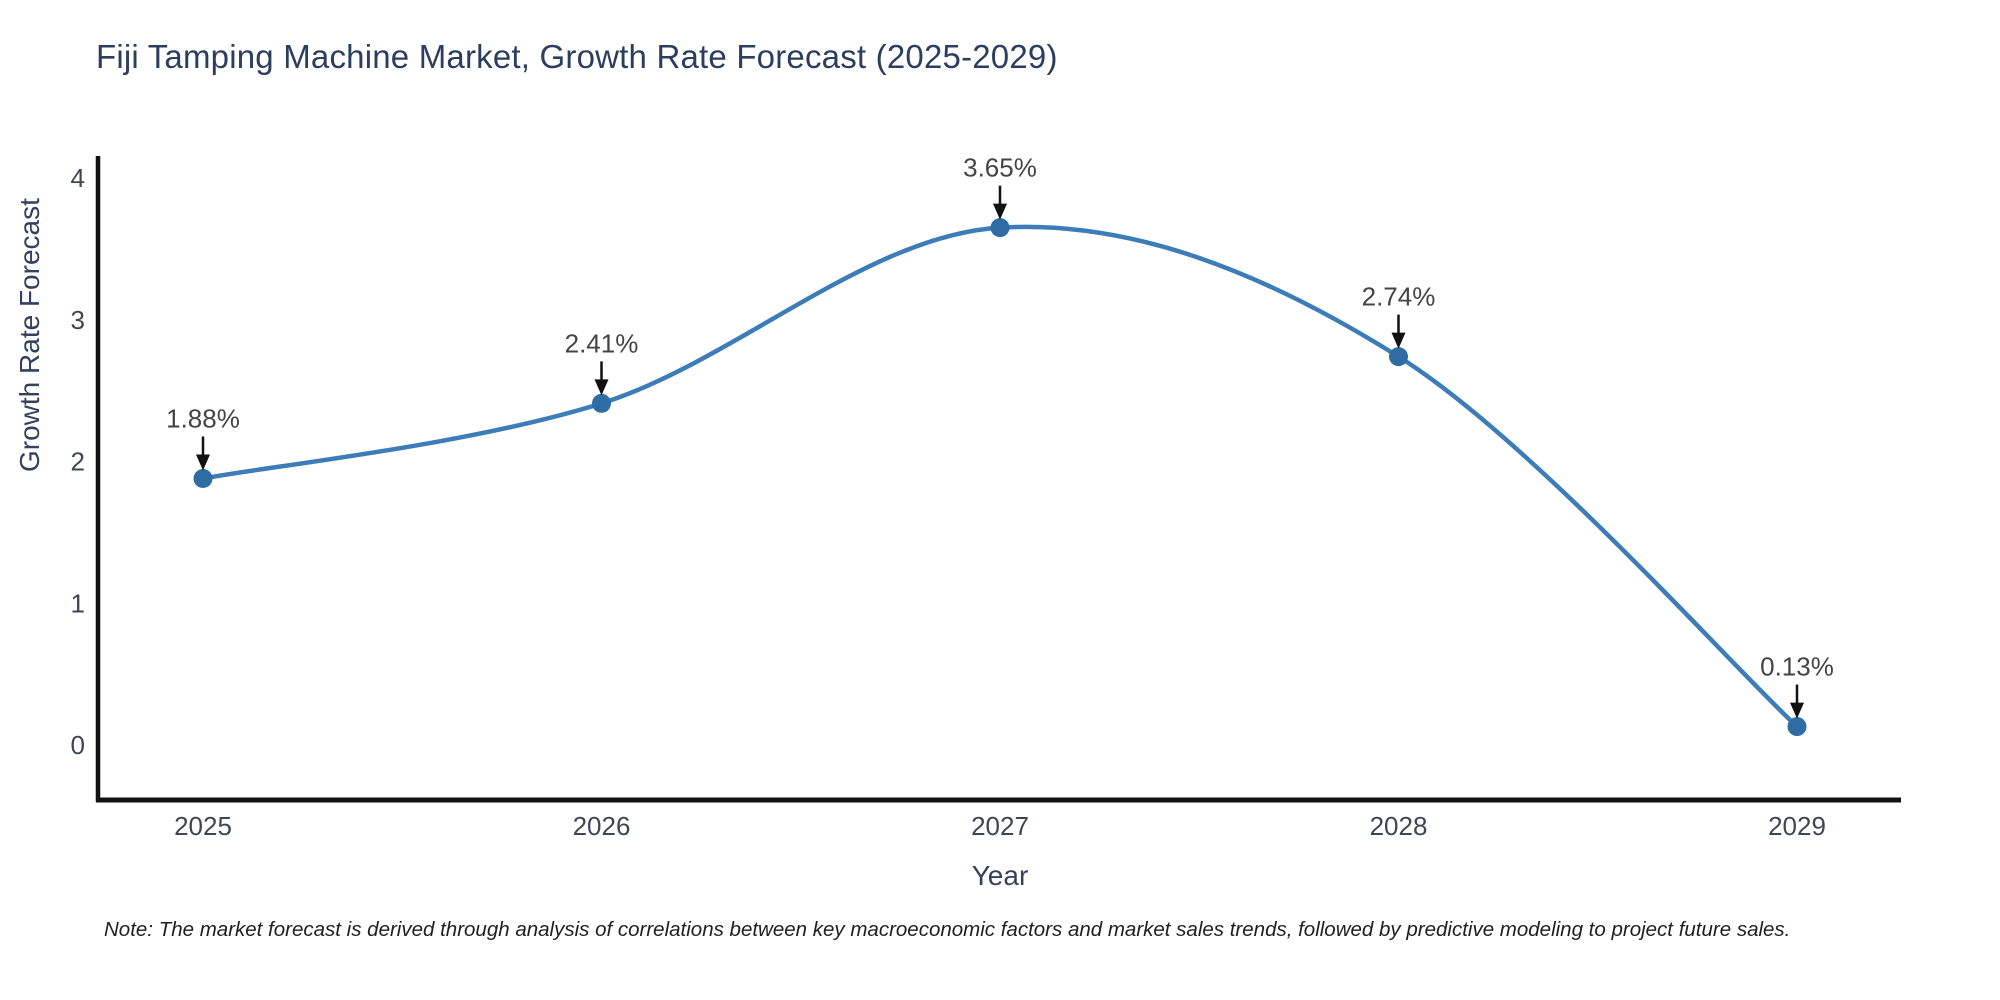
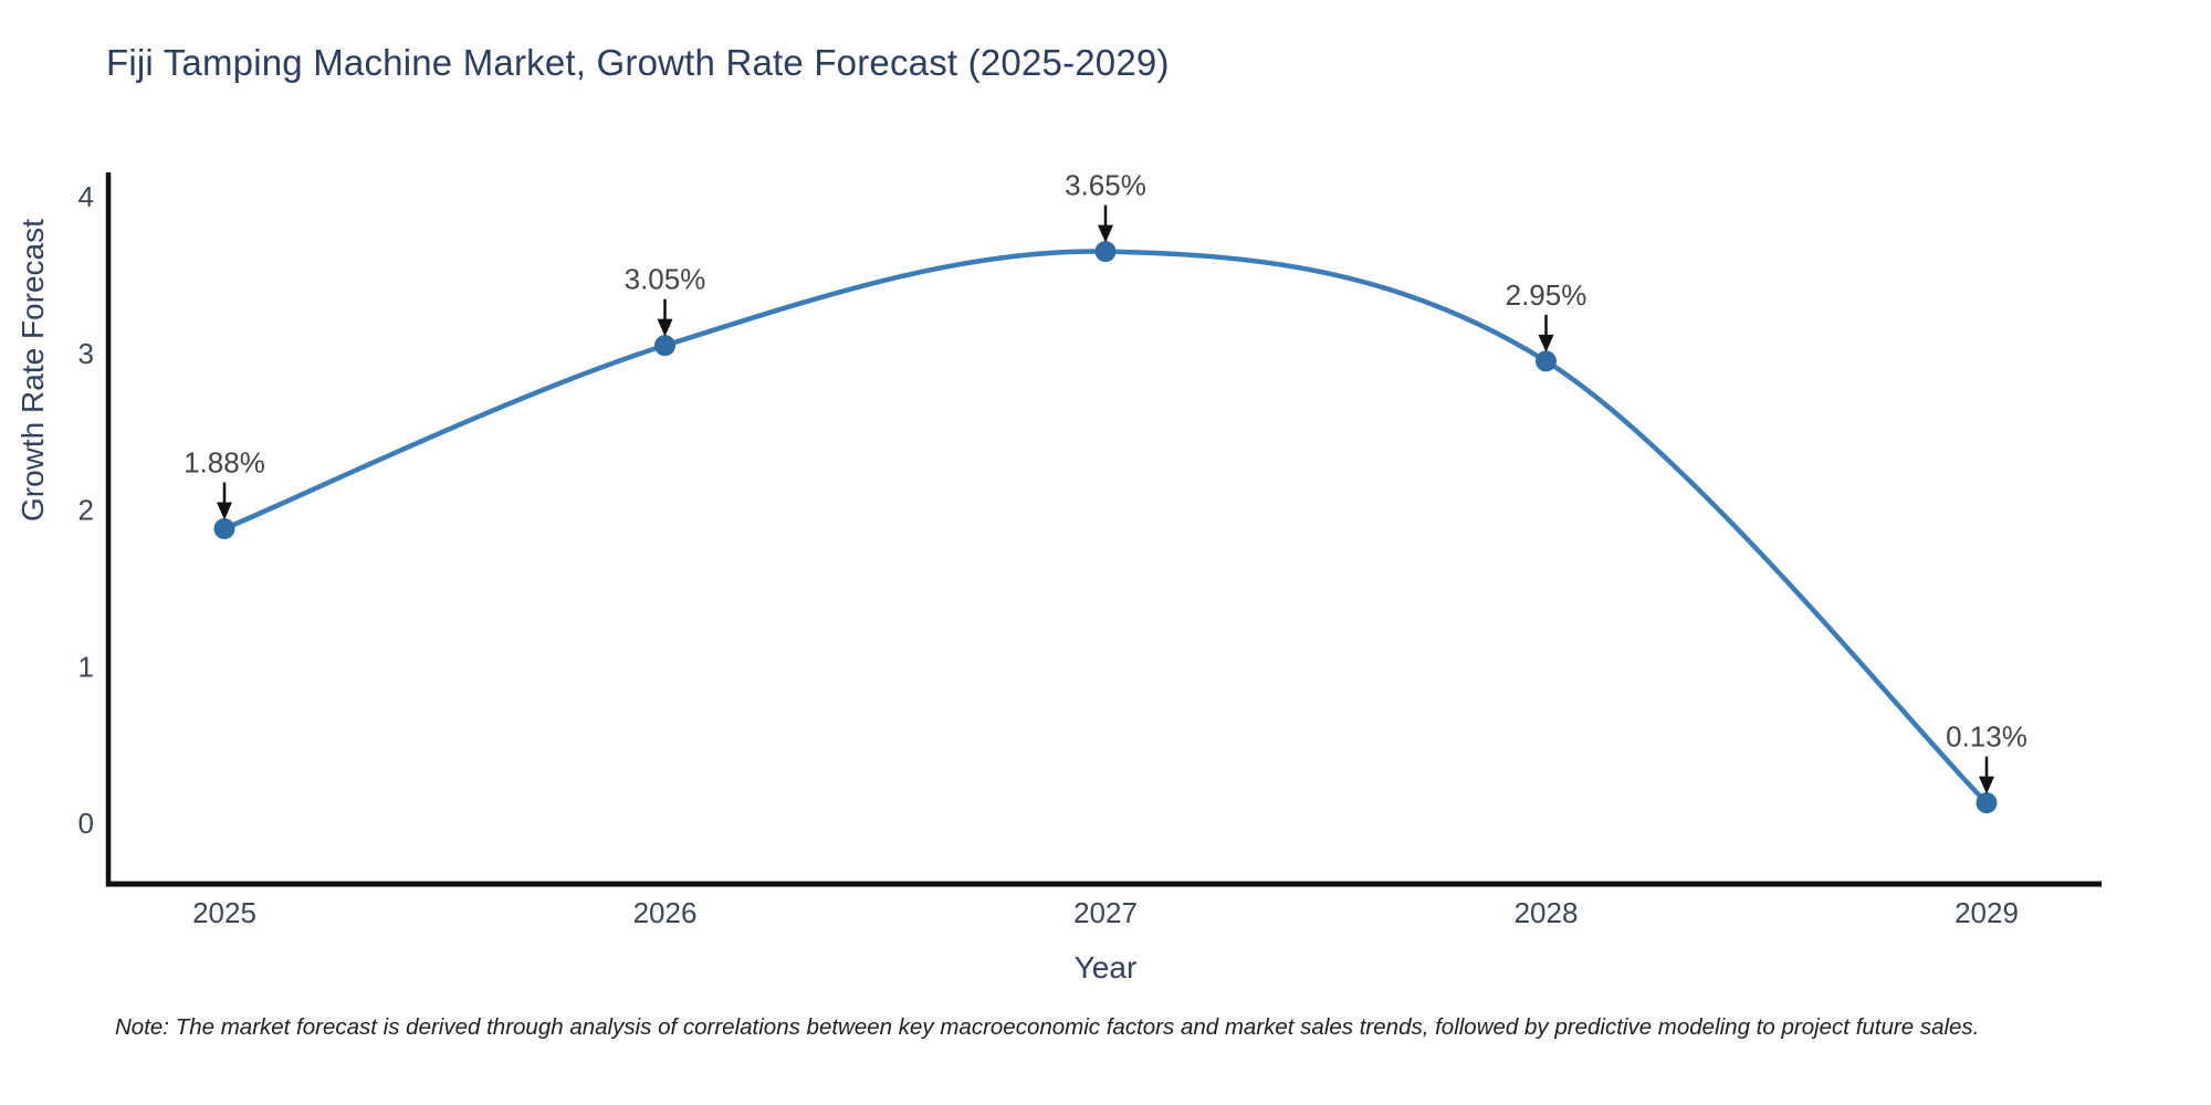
2026: 2.41% -> 3.05%
2028: 2.74% -> 2.95%
